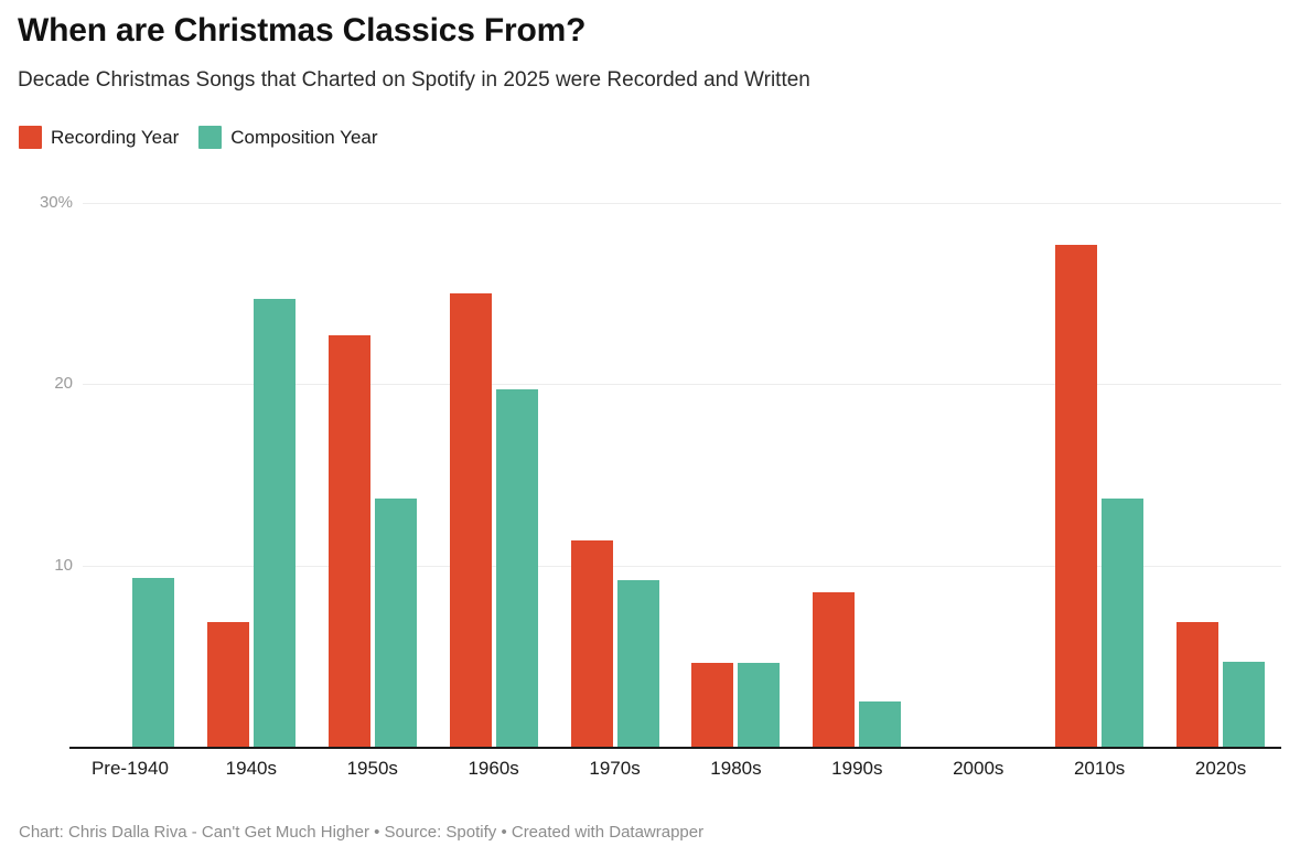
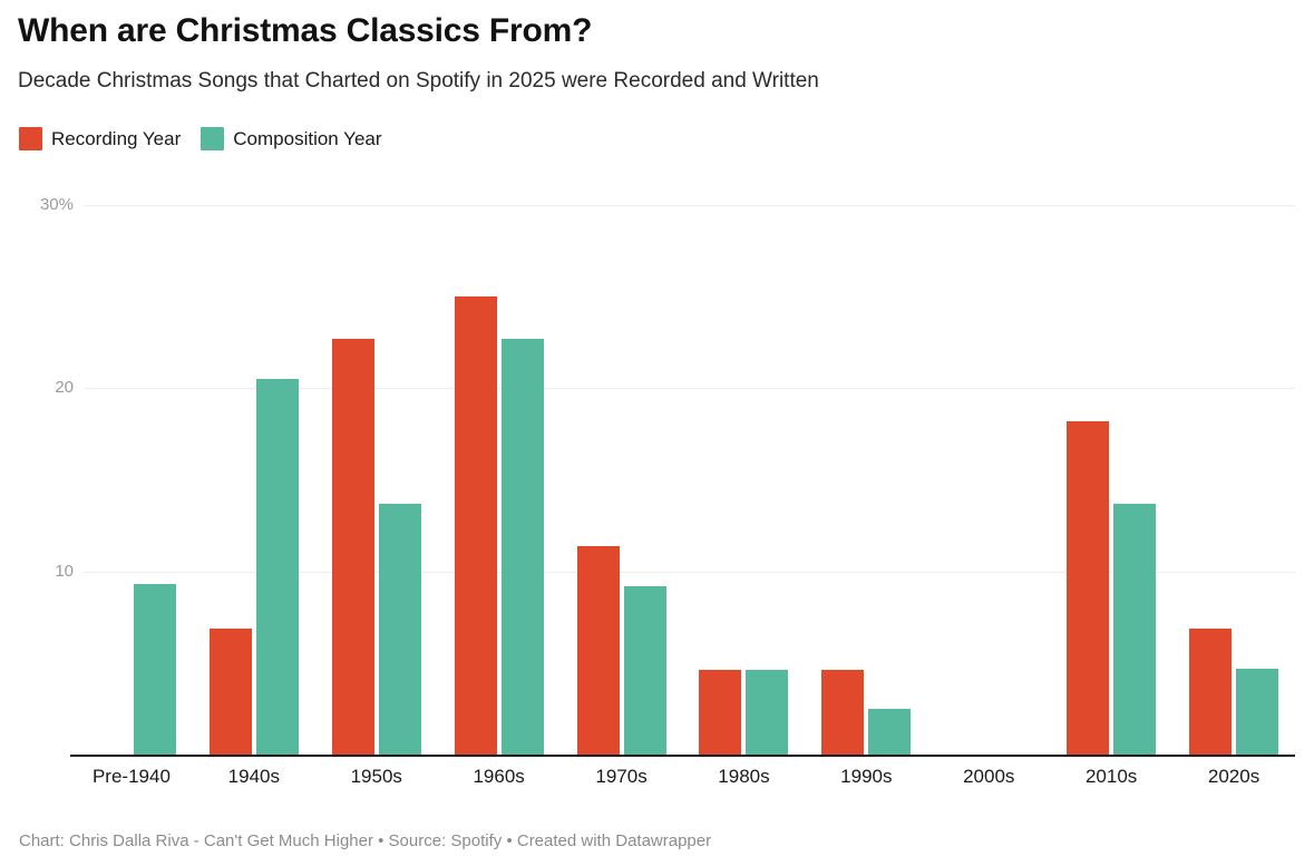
Composition Year/1940s: 24.7% -> 20.5%
Composition Year/1960s: 19.7% -> 22.7%
Recording Year/1990s: 8.5% -> 4.6%
Recording Year/2010s: 27.7% -> 18.2%
